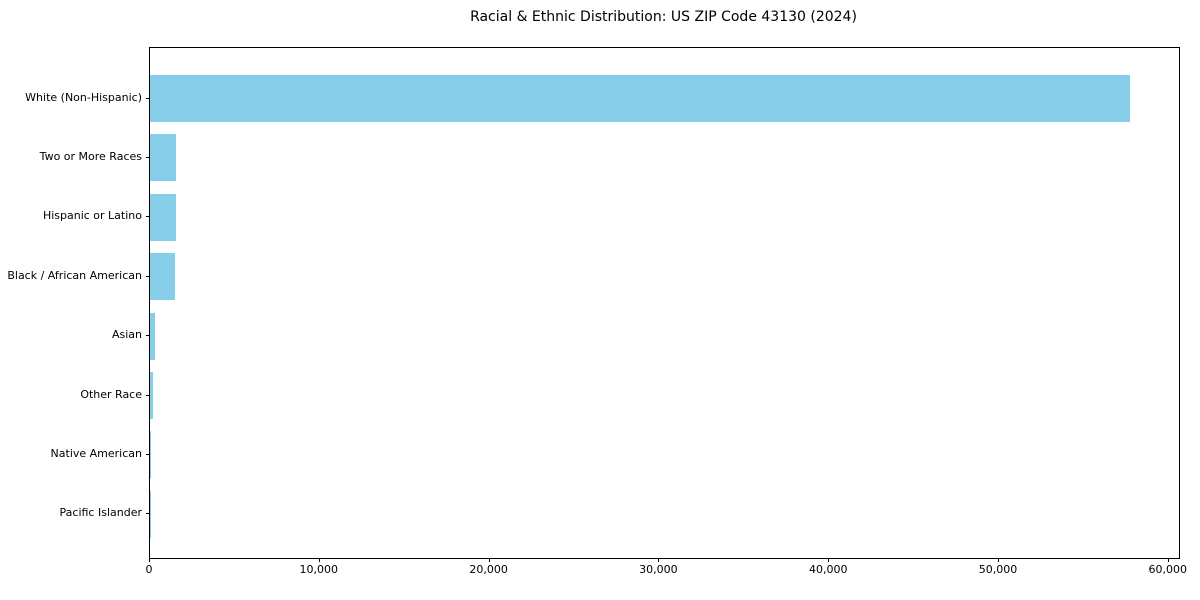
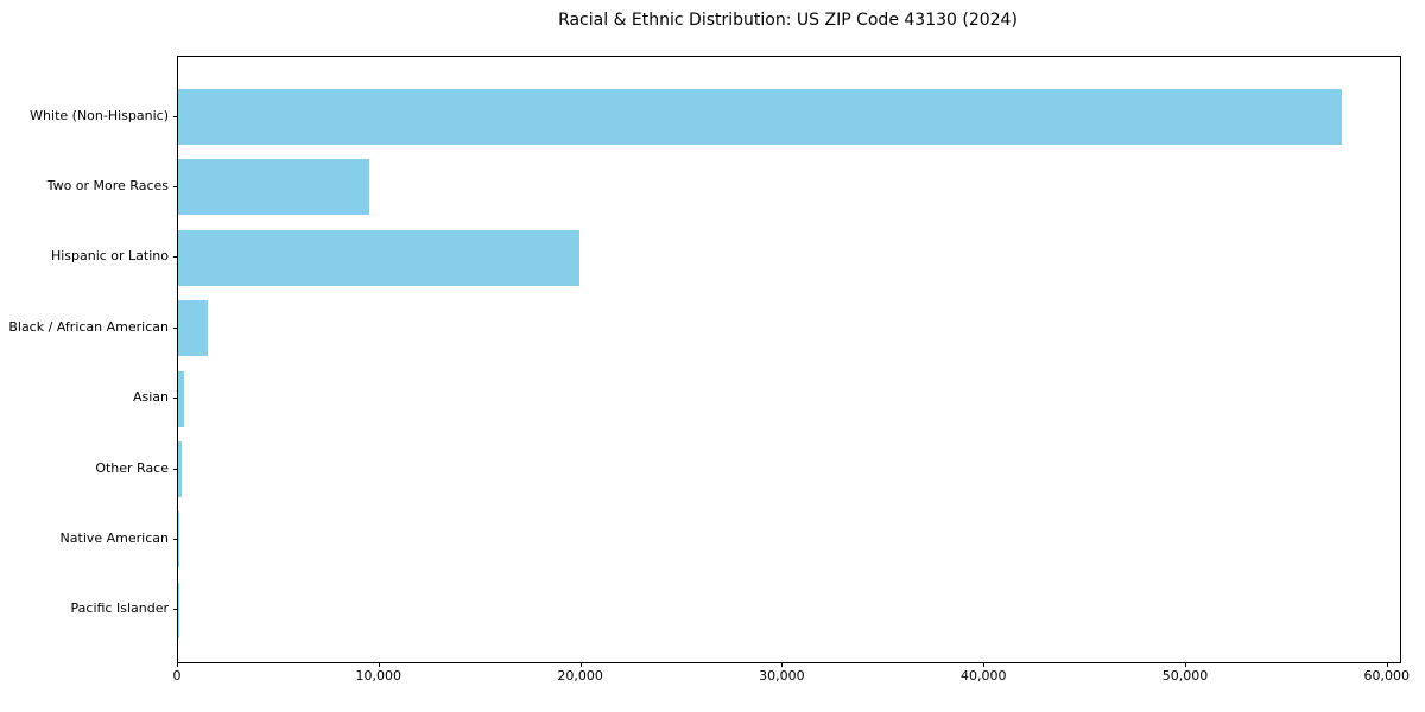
Two or More Races: 1600 -> 9500
Hispanic or Latino: 1500 -> 19900
